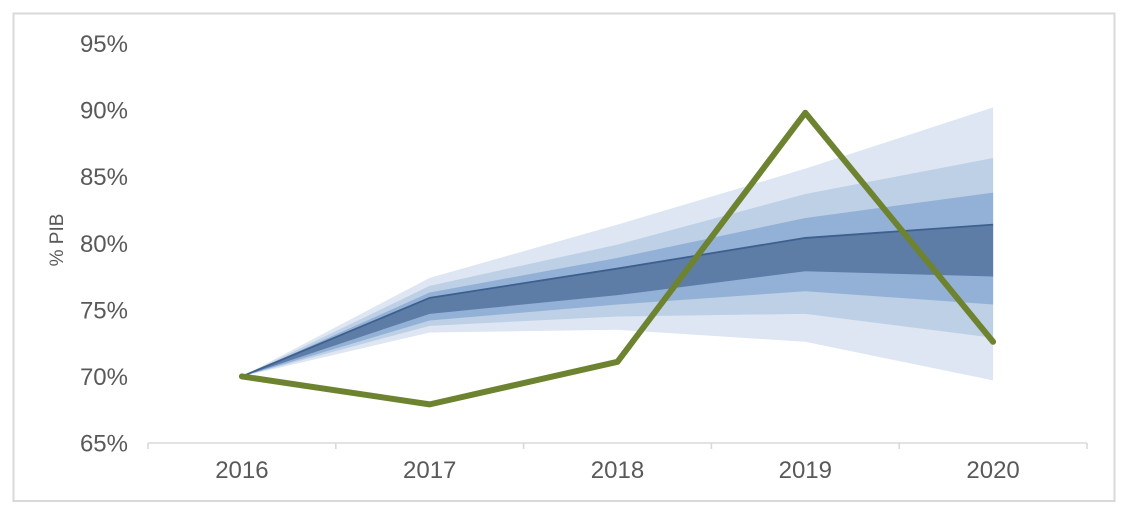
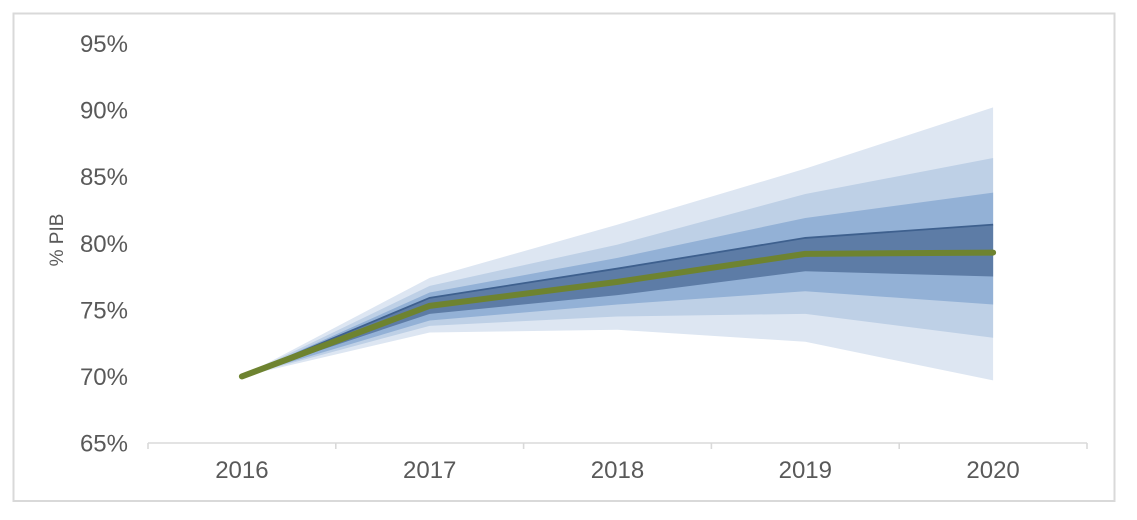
2017: 67.9% -> 75.3%
2018: 71.1% -> 77.1%
2019: 89.8% -> 79.2%
2020: 72.6% -> 79.3%
